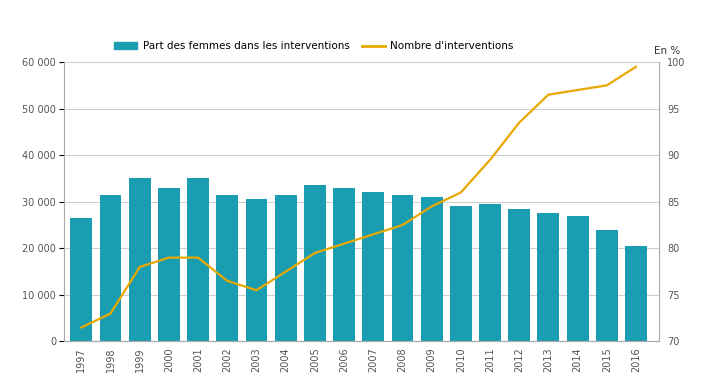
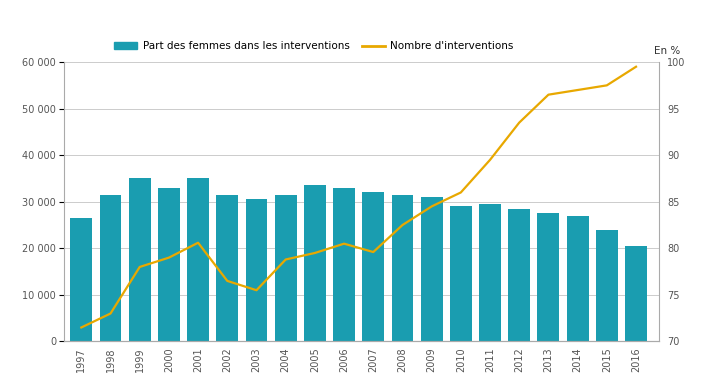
Nombre d'interventions/2001: 79.0 -> 80.6
Nombre d'interventions/2004: 77.5 -> 78.8
Nombre d'interventions/2007: 81.5 -> 79.6
